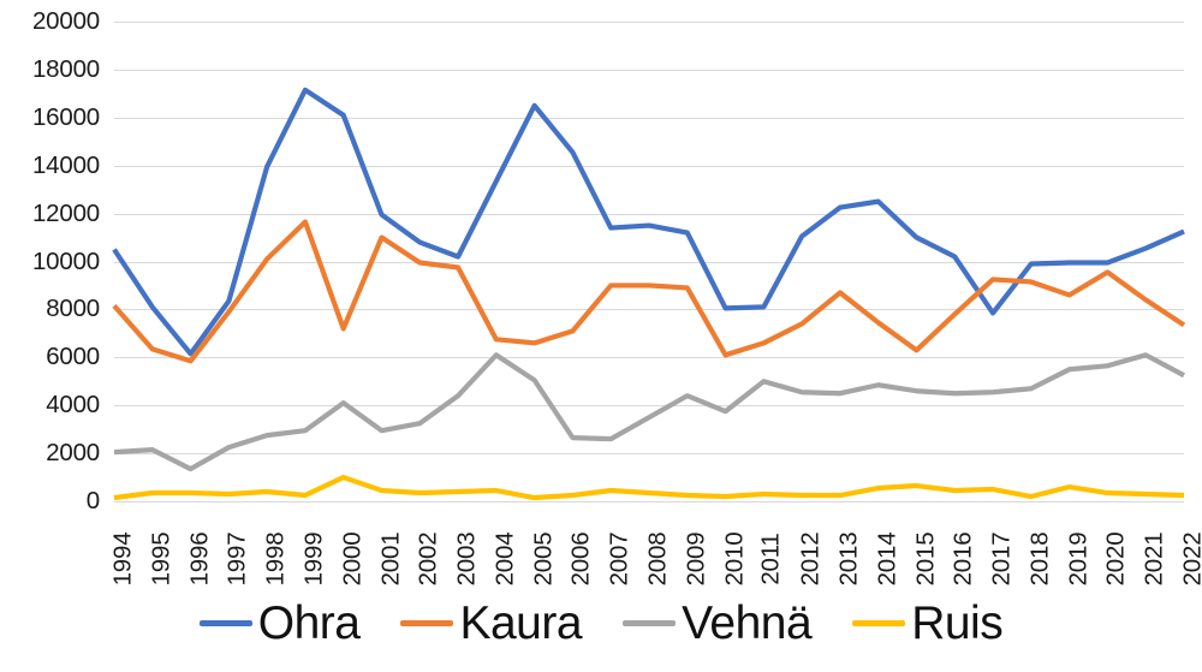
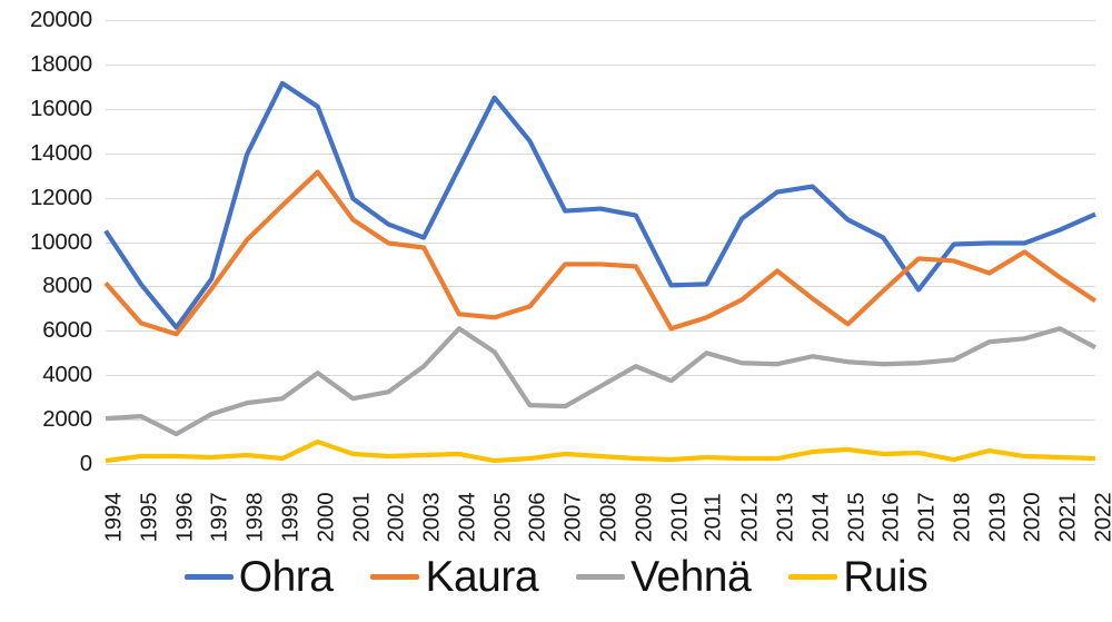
Kaura/2000: 7200 -> 13200
